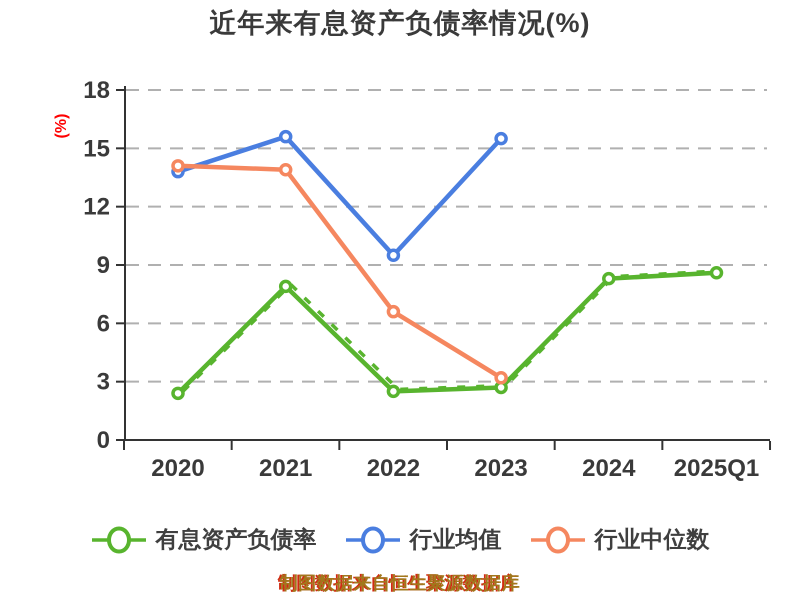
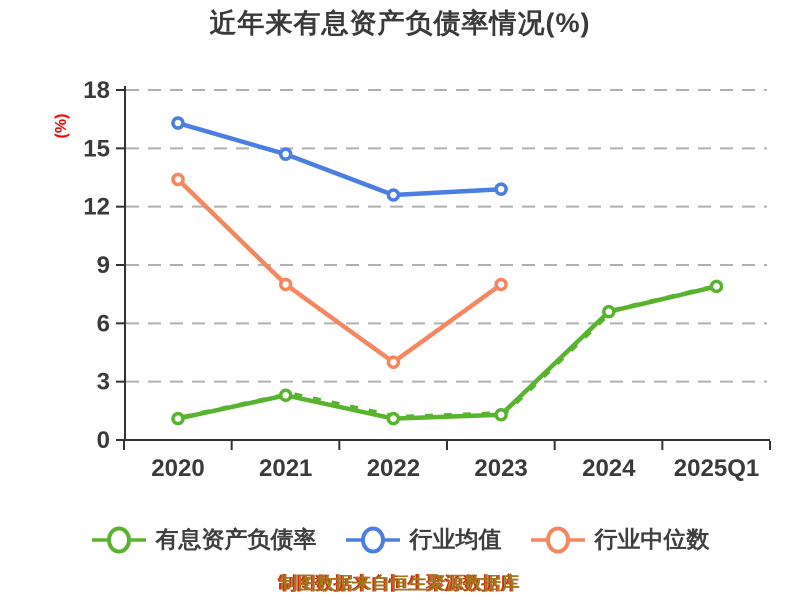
有息资产负债率/2020: 2.4 -> 1.1
行业均值/2020: 13.8 -> 16.3
行业中位数/2020: 14.1 -> 13.4
有息资产负债率/2021: 7.9 -> 2.3
行业均值/2021: 15.6 -> 14.7
行业中位数/2021: 13.9 -> 8.0
有息资产负债率/2022: 2.5 -> 1.1
行业均值/2022: 9.5 -> 12.6
行业中位数/2022: 6.6 -> 4.0
有息资产负债率/2023: 2.7 -> 1.3
行业均值/2023: 15.5 -> 12.9
行业中位数/2023: 3.2 -> 8.0
有息资产负债率/2024: 8.3 -> 6.6
有息资产负债率/2025Q1: 8.6 -> 7.9
